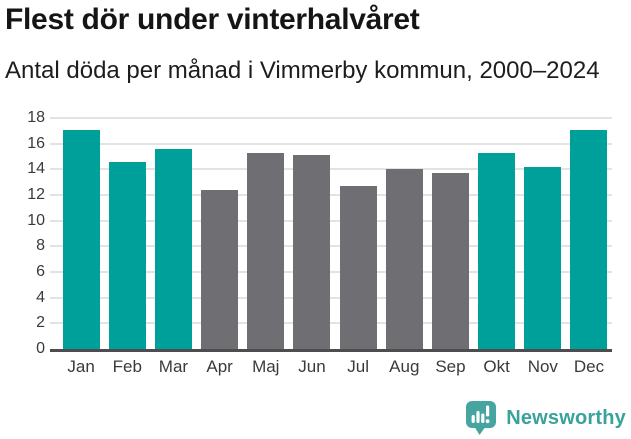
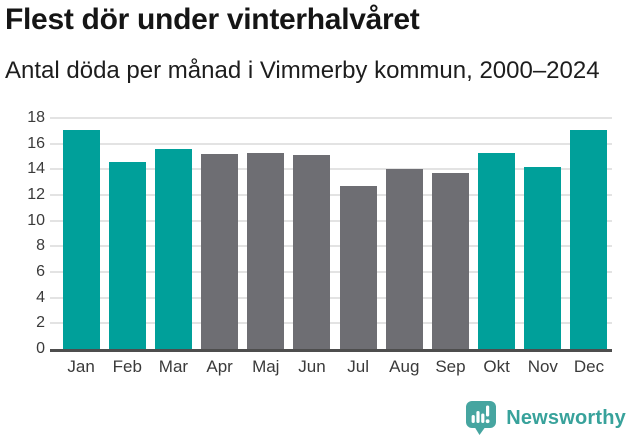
Apr: 12.4 -> 15.2
